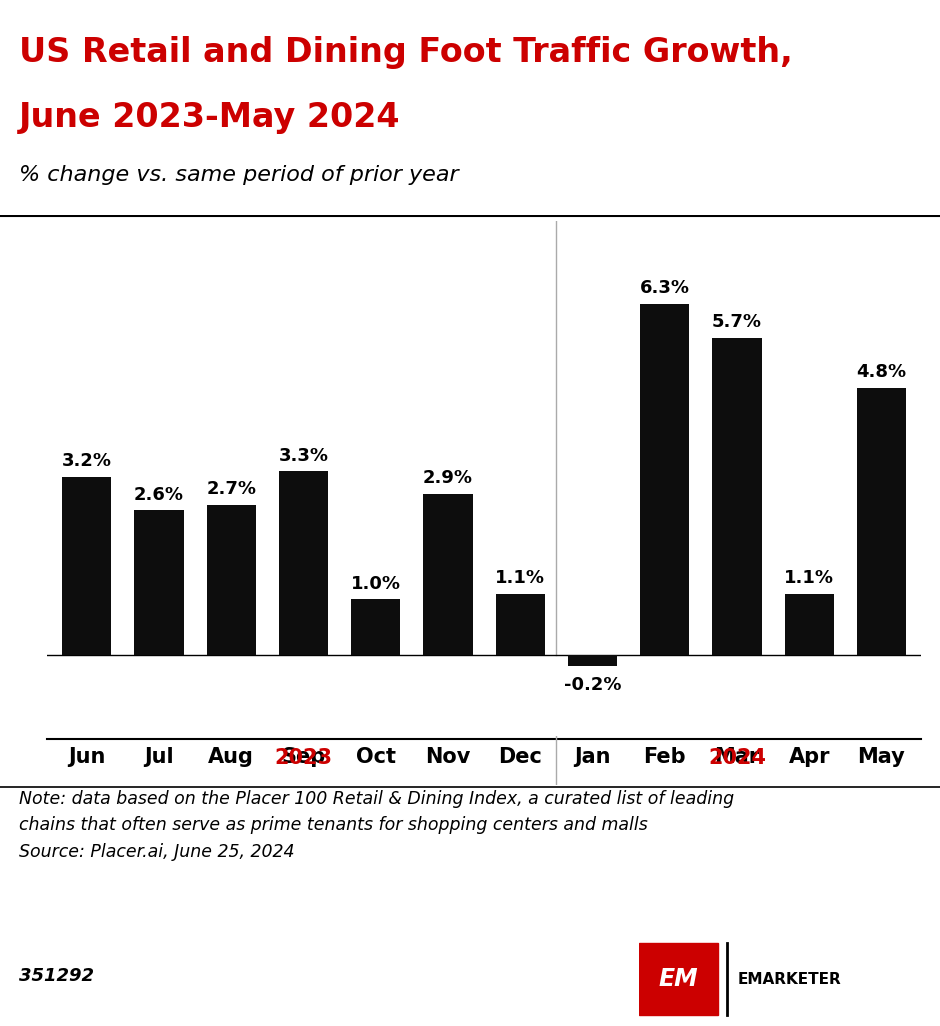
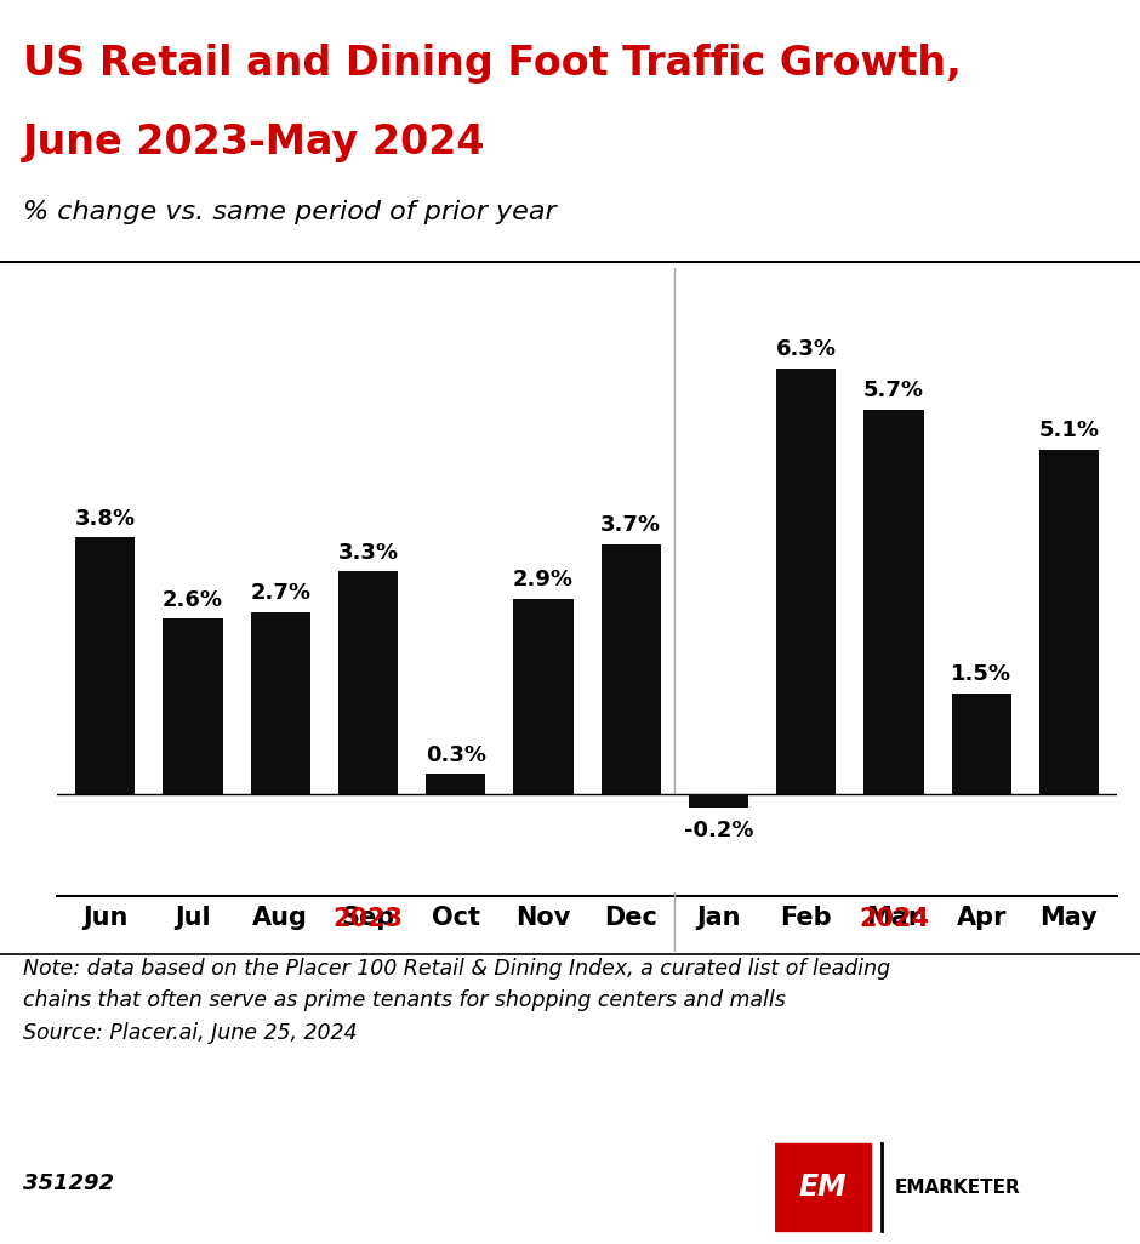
Jun: 3.2% -> 3.8%
Oct: 1.0% -> 0.3%
Dec: 1.1% -> 3.7%
Apr: 1.1% -> 1.5%
May: 4.8% -> 5.1%
